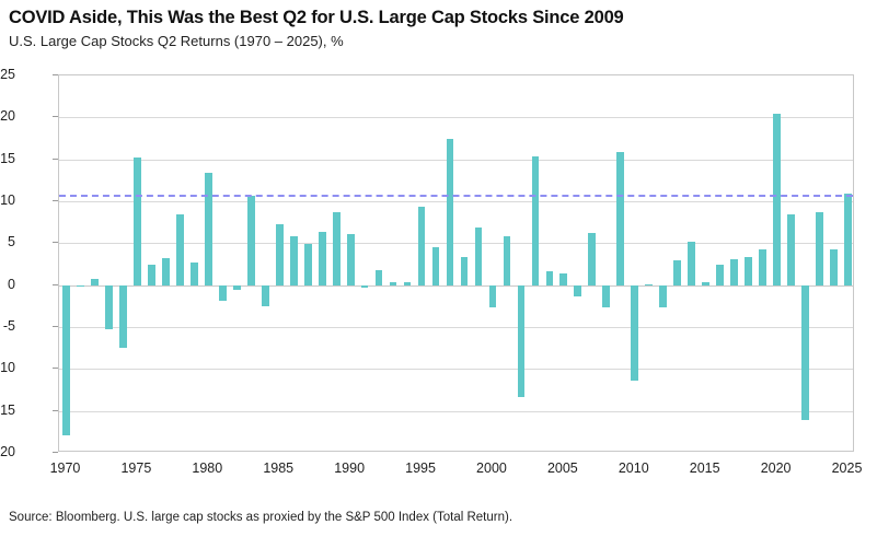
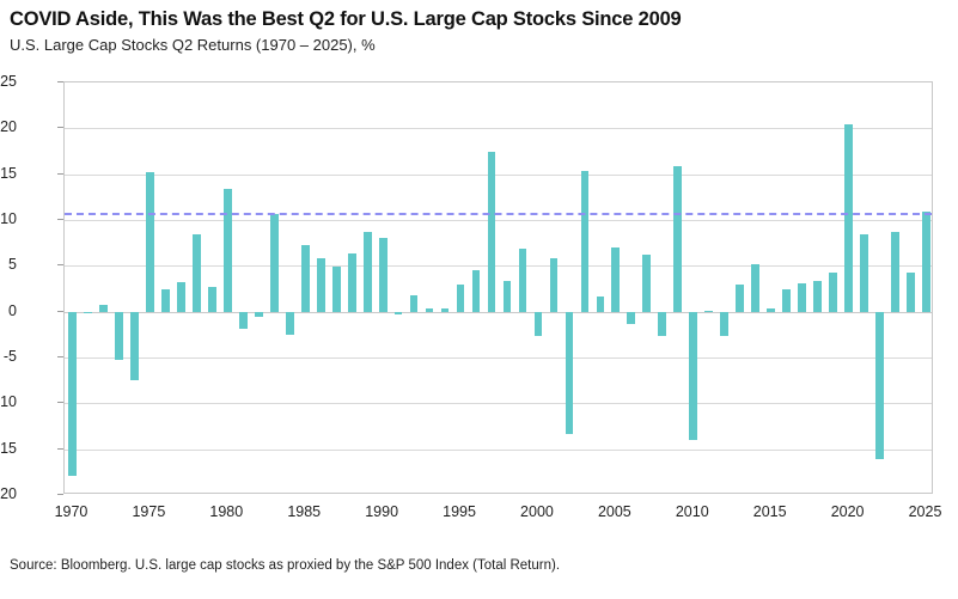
1990: 6 -> 8
1995: 9 -> 3
2005: 1 -> 7
2010: -11 -> -14
